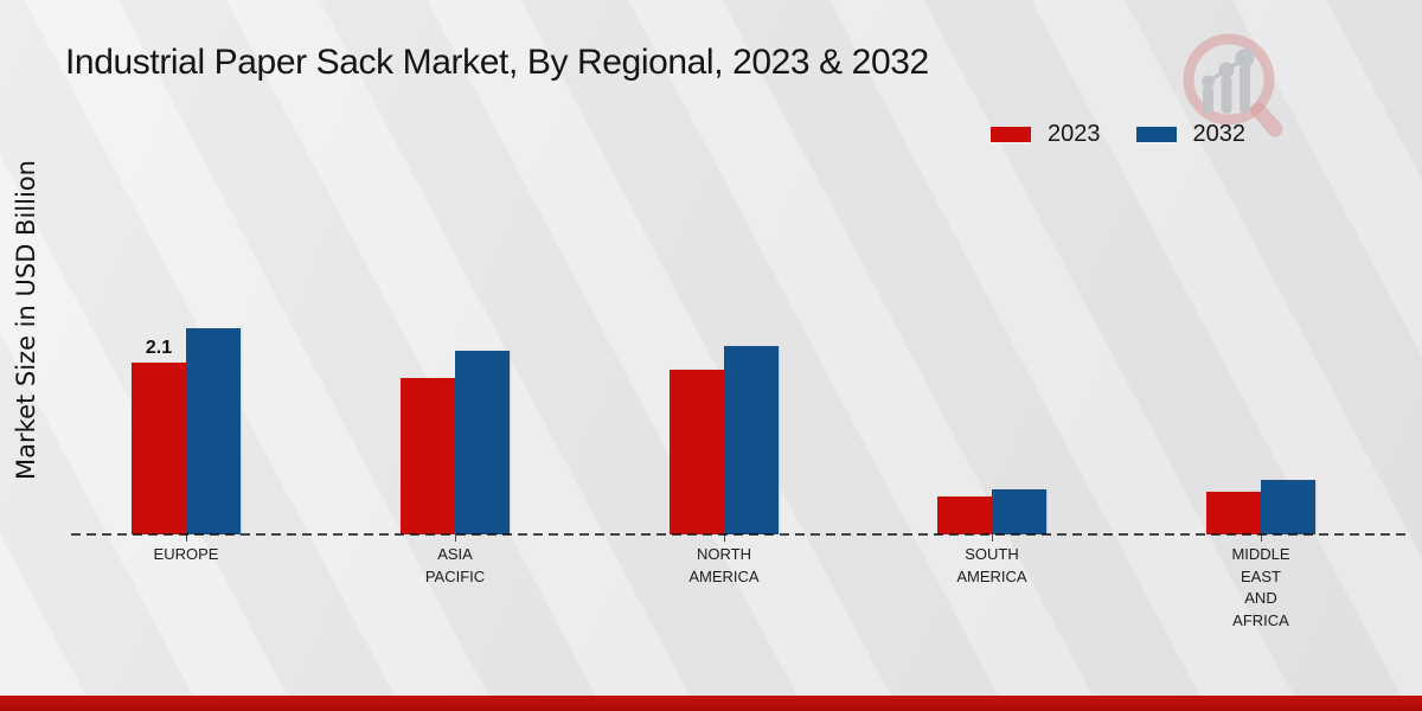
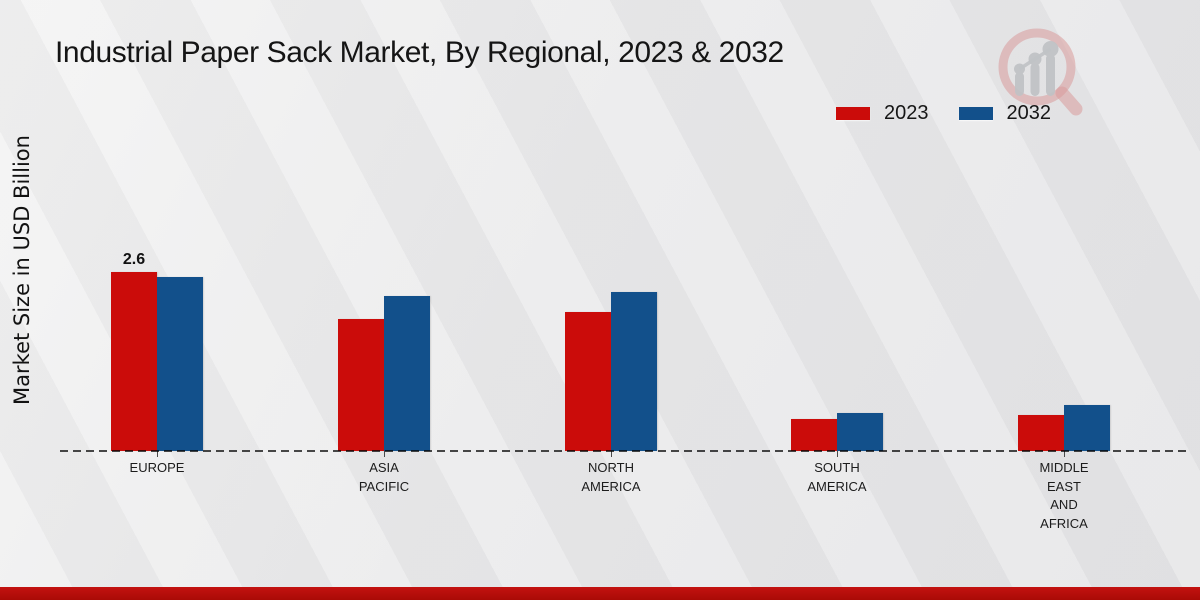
2023/EUROPE: 2.1 -> 2.6
